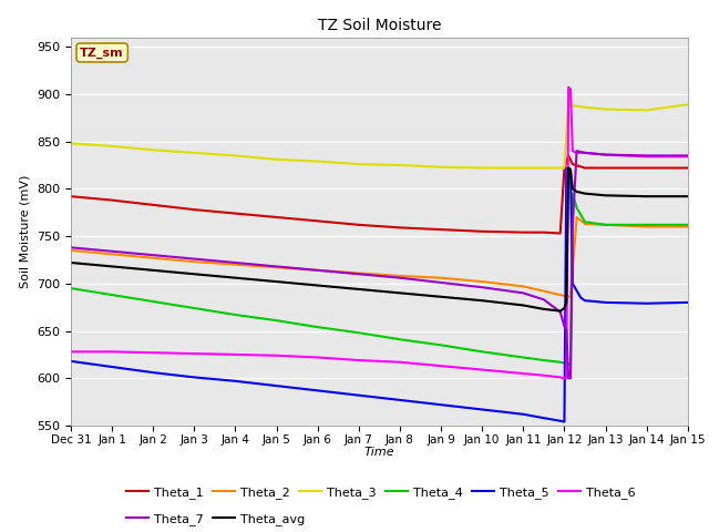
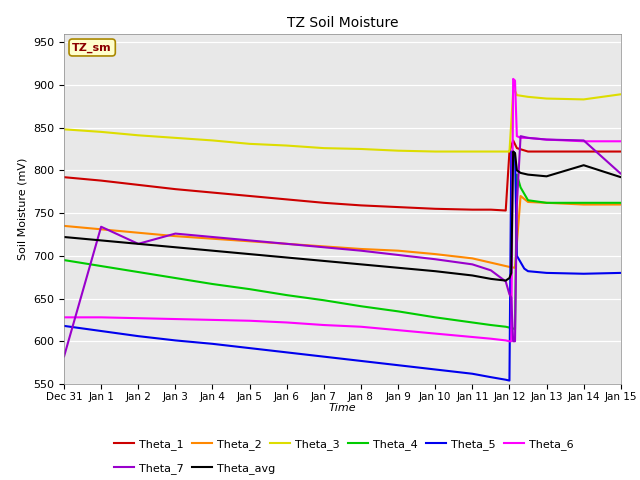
Theta_7/Dec 31: 738 -> 582
Theta_7/Jan 2: 730 -> 714
Theta_avg/Jan 14: 792 -> 806
Theta_7/Jan 15: 835 -> 796
